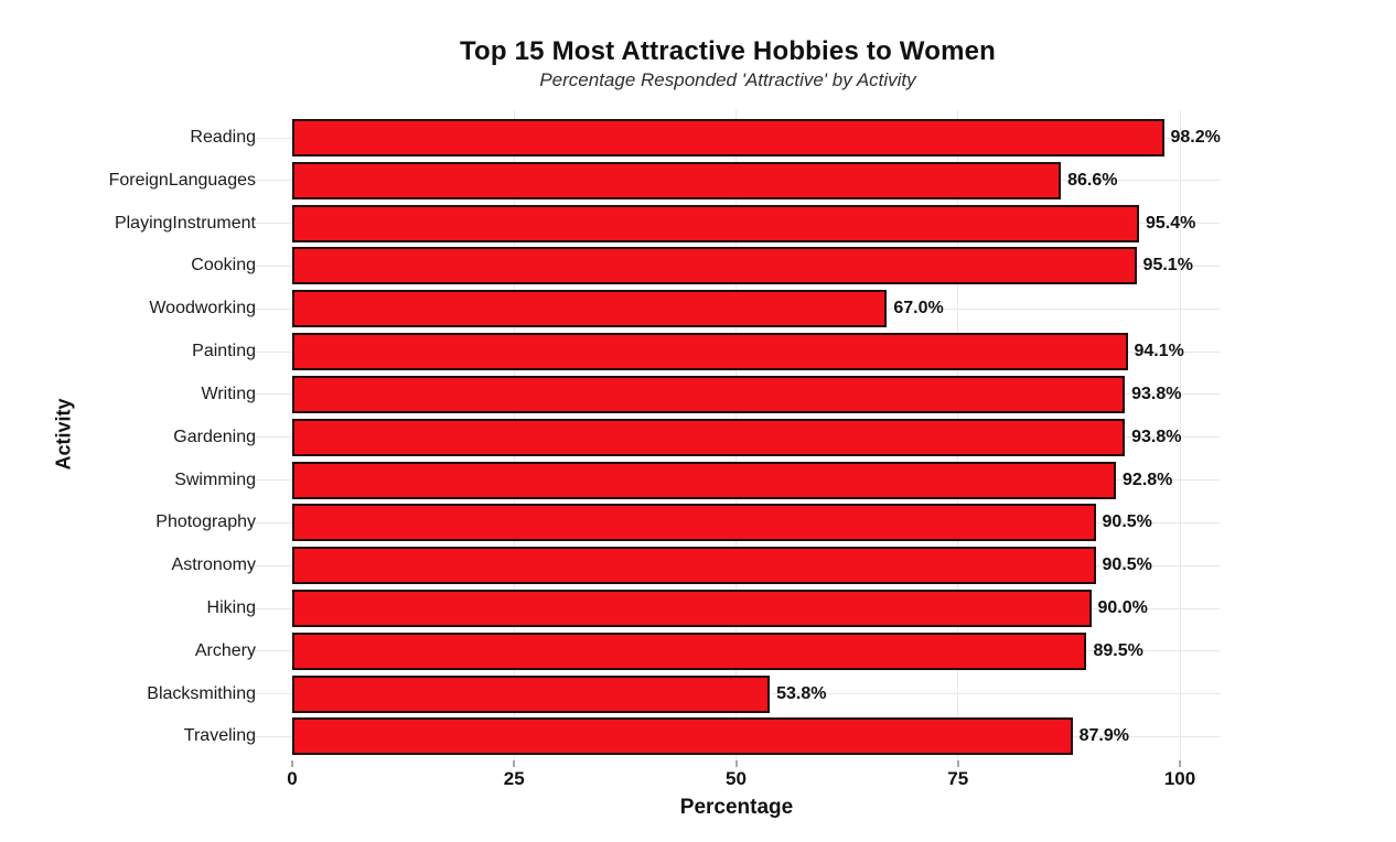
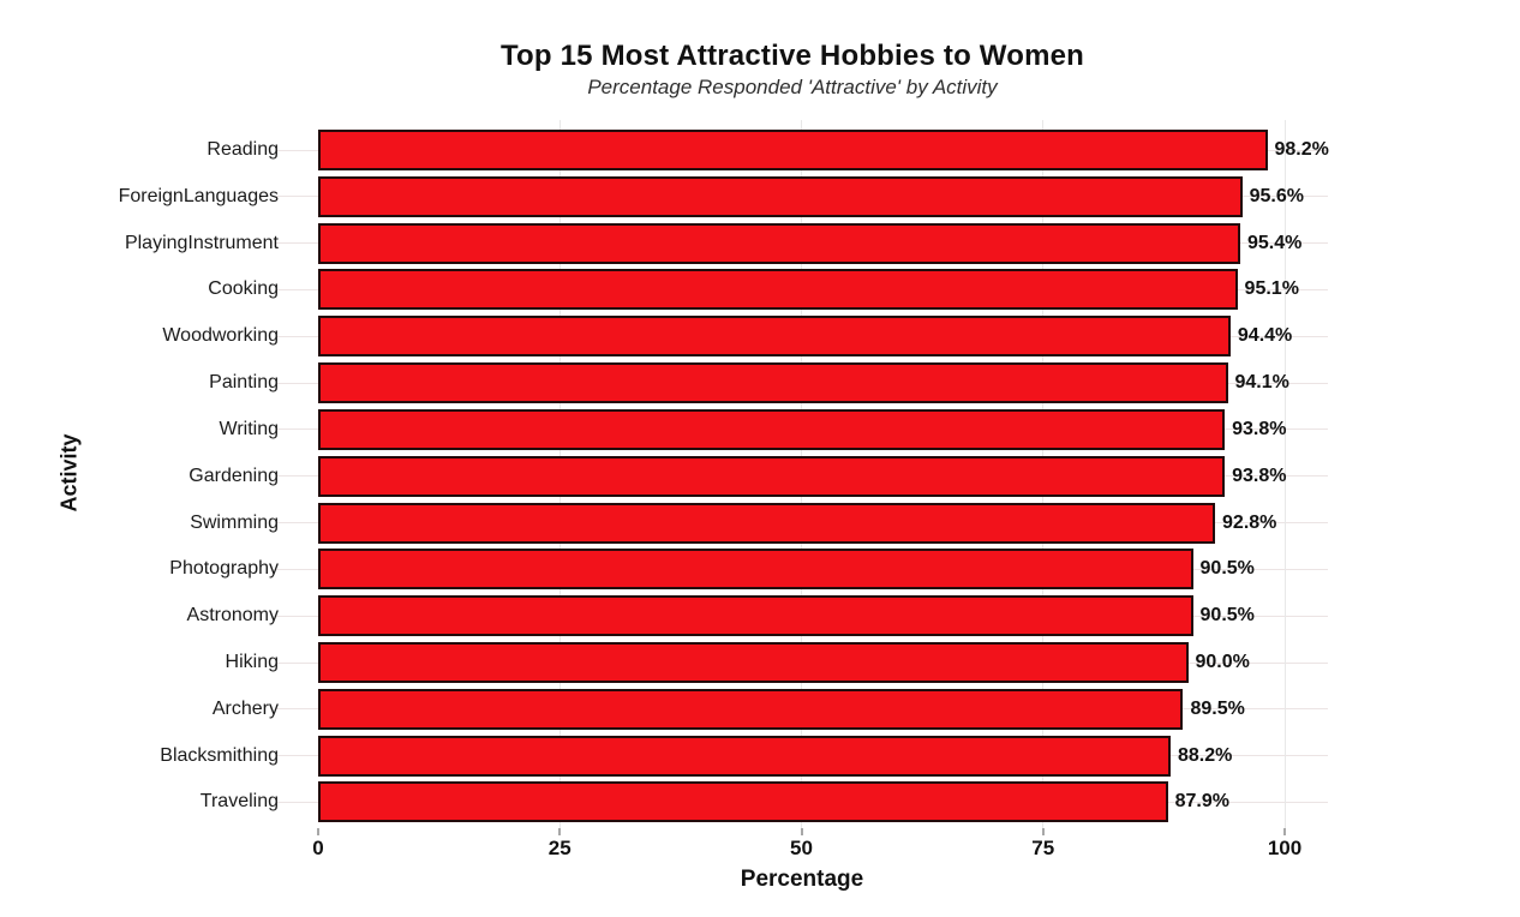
ForeignLanguages: 86.6% -> 95.6%
Woodworking: 67.0% -> 94.4%
Blacksmithing: 53.8% -> 88.2%
